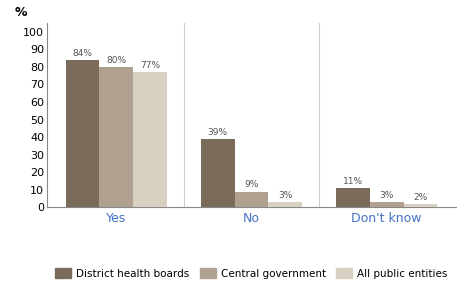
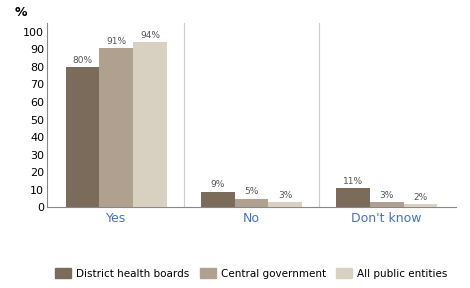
District health boards/Yes: 84% -> 80%
Central government/Yes: 80% -> 91%
All public entities/Yes: 77% -> 94%
District health boards/No: 39% -> 9%
Central government/No: 9% -> 5%
